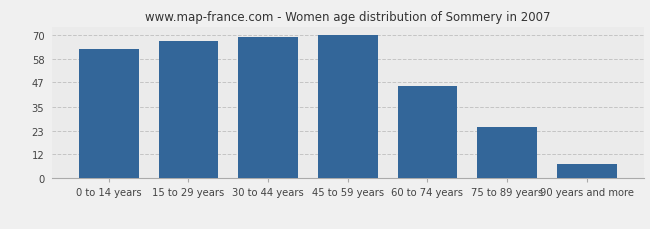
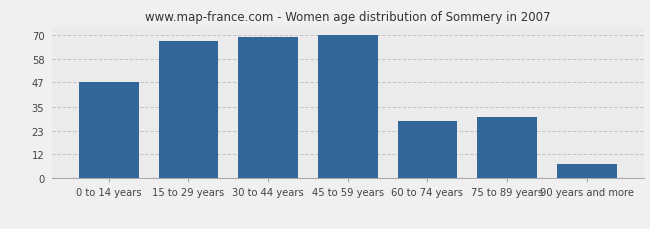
0 to 14 years: 63 -> 47
60 to 74 years: 45 -> 28
75 to 89 years: 25 -> 30
